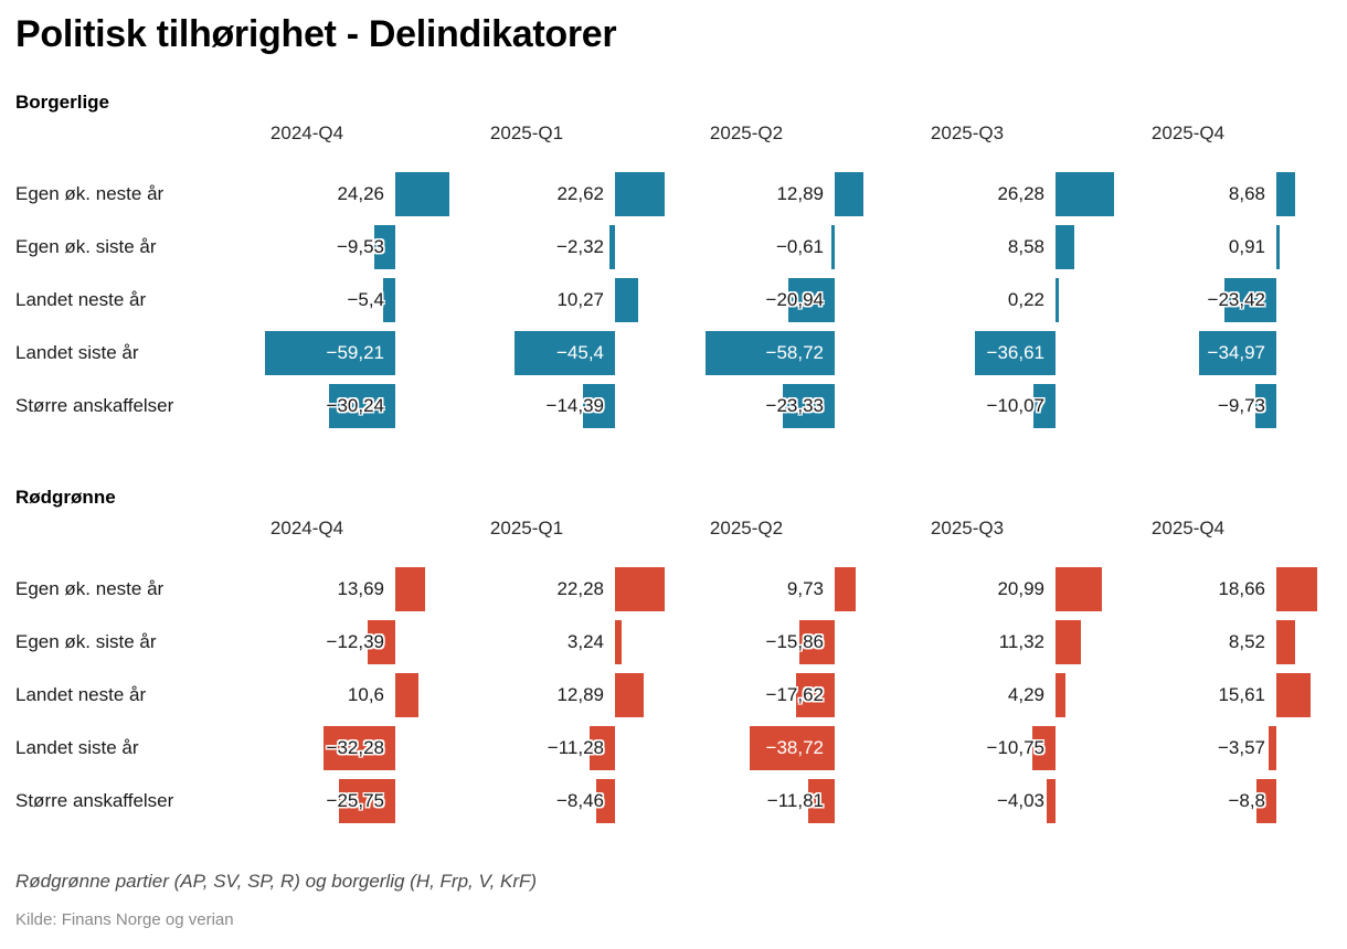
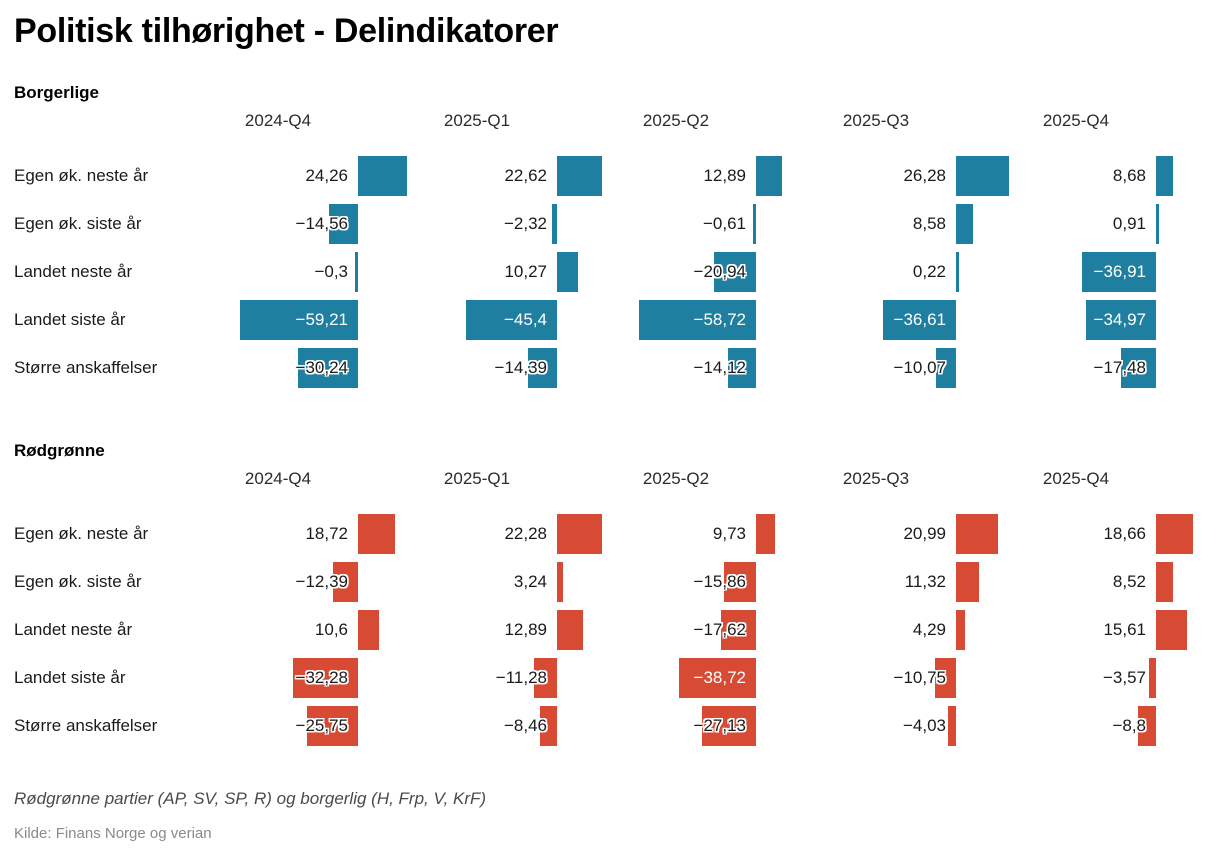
Borgerlige/Egen øk. siste år/2024-Q4: −9,53 -> −14,56
Borgerlige/Landet neste år/2024-Q4: −5,4 -> −0,3
Borgerlige/Større anskaffelser/2025-Q2: −23,33 -> −14,12
Borgerlige/Landet neste år/2025-Q4: −23,42 -> −36,91
Borgerlige/Større anskaffelser/2025-Q4: −9,73 -> −17,48
Rødgrønne/Egen øk. neste år/2024-Q4: 13,69 -> 18,72
Rødgrønne/Større anskaffelser/2025-Q2: −11,81 -> −27,13
